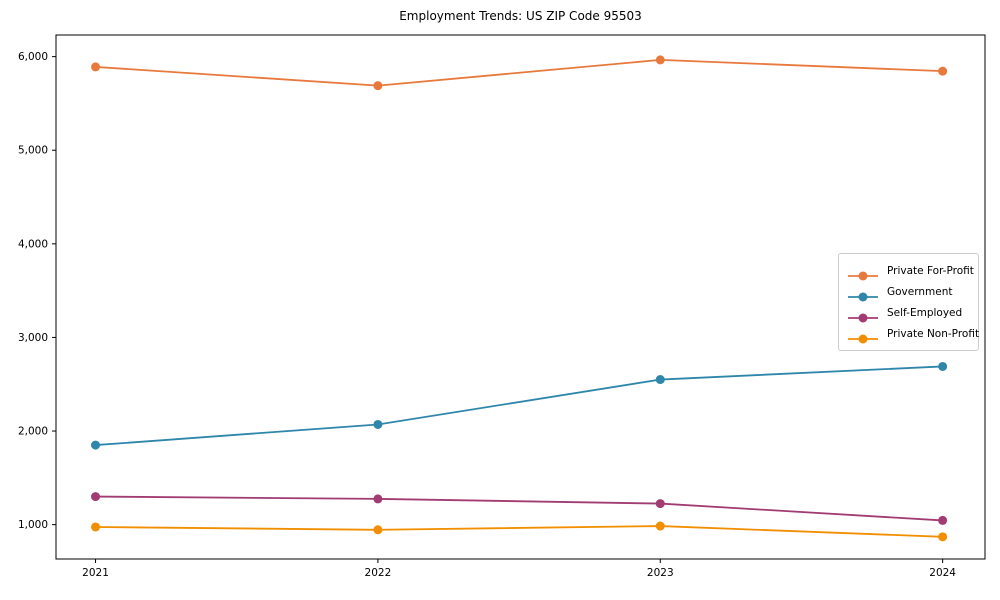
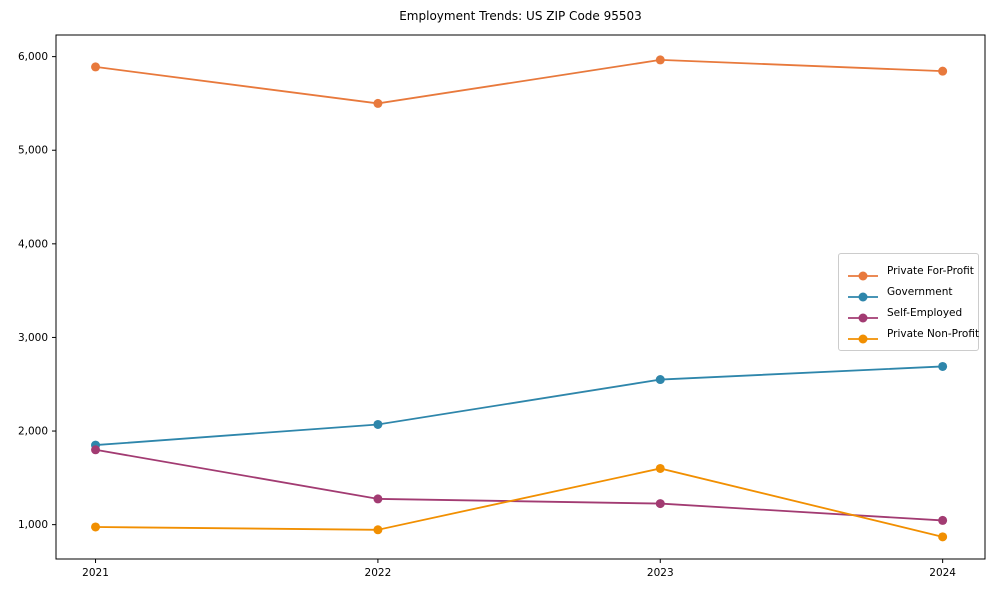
Self-Employed/2021: 1300 -> 1800
Private For-Profit/2022: 5700 -> 5500
Private Non-Profit/2023: 1000 -> 1600
